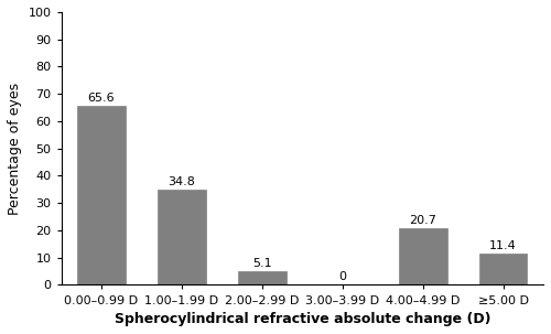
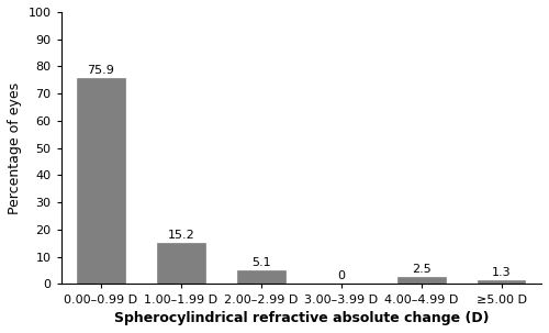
0.00–0.99 D: 65.6 -> 75.9
1.00–1.99 D: 34.8 -> 15.2
4.00–4.99 D: 20.7 -> 2.5
≥5.00 D: 11.4 -> 1.3
